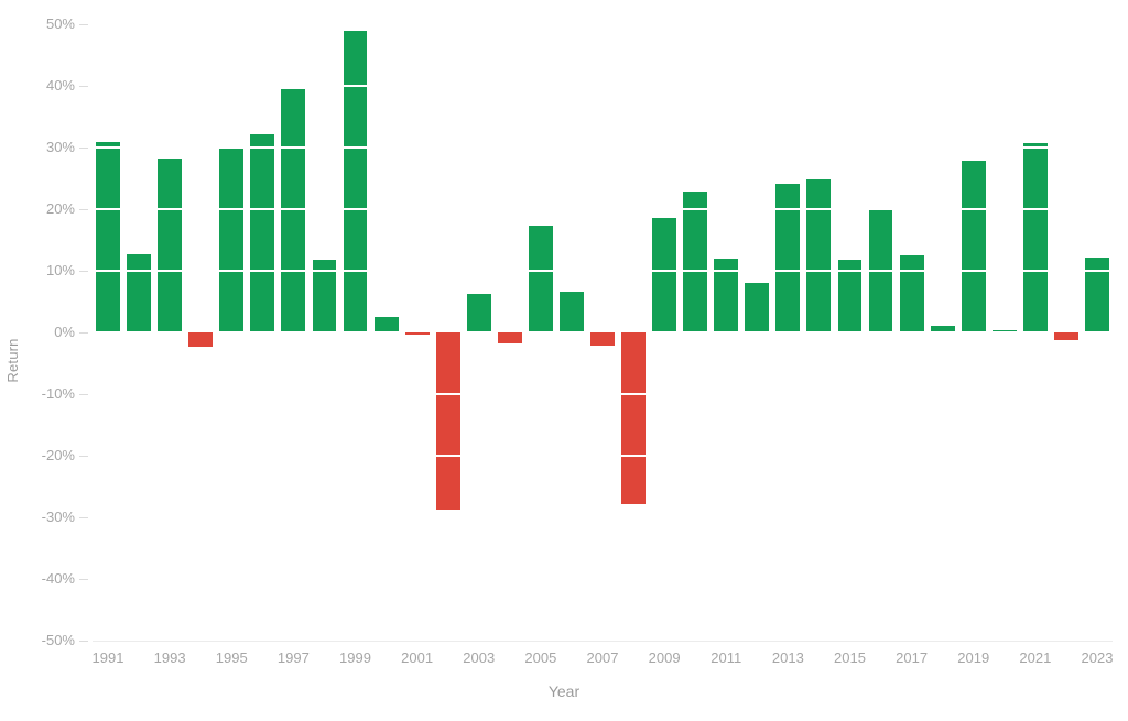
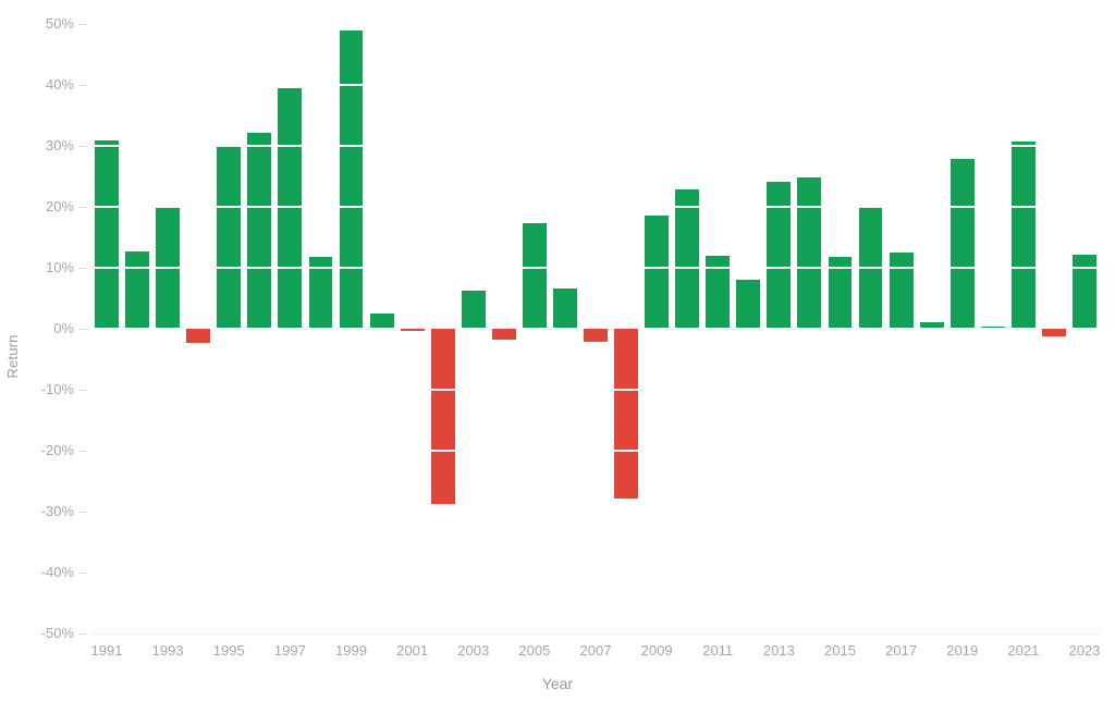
1993: 28% -> 20%
